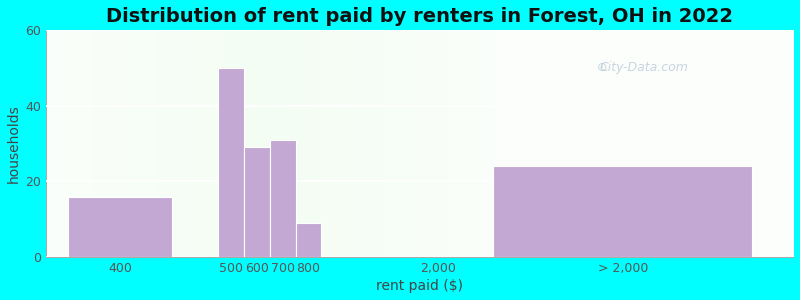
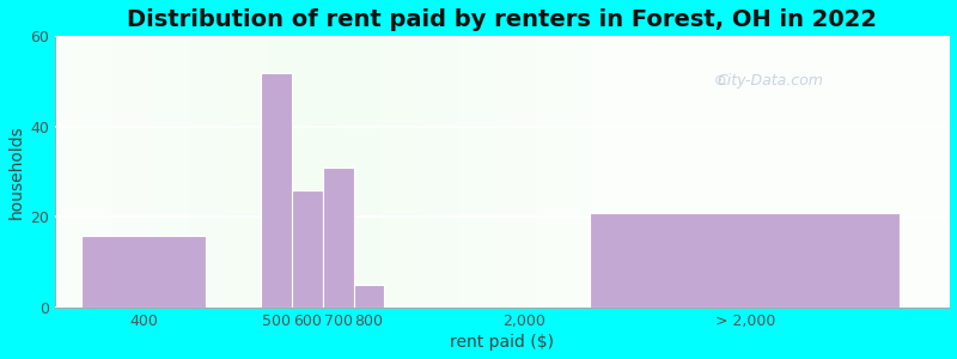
500: 50 -> 52
600: 29 -> 26
800: 9 -> 5
> 2,000: 24 -> 21
